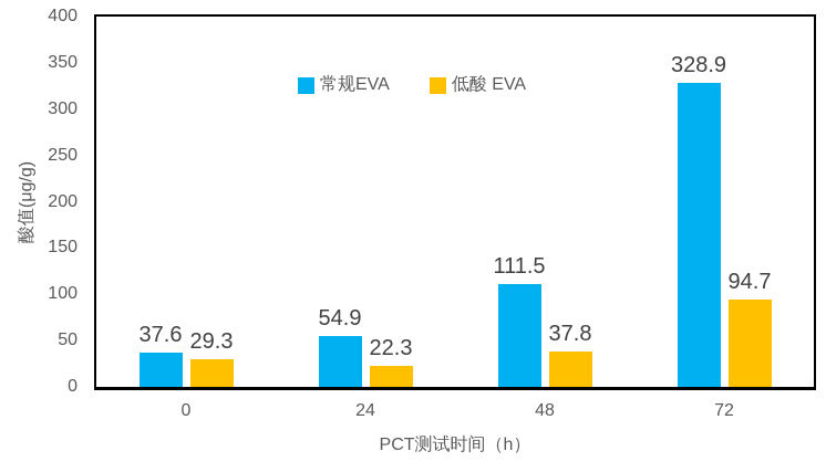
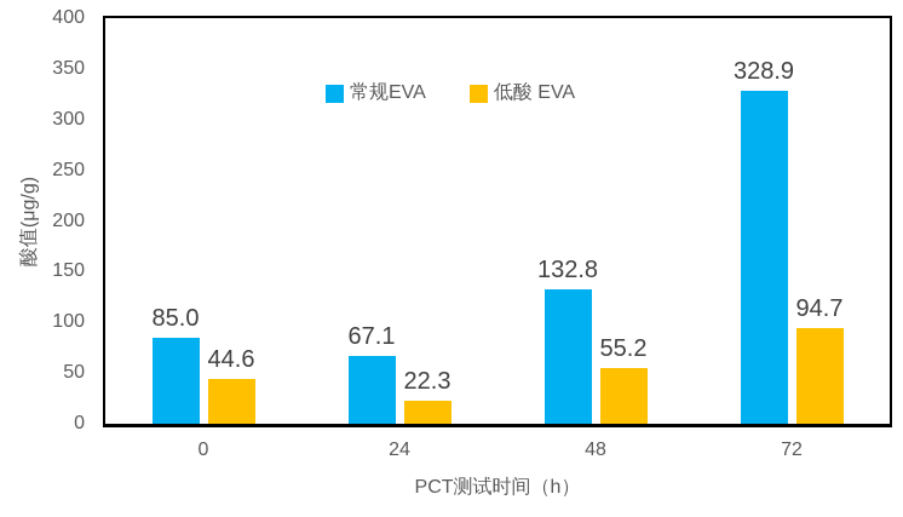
常规EVA/0: 37.6 -> 85.0
低酸 EVA/0: 29.3 -> 44.6
常规EVA/24: 54.9 -> 67.1
常规EVA/48: 111.5 -> 132.8
低酸 EVA/48: 37.8 -> 55.2
